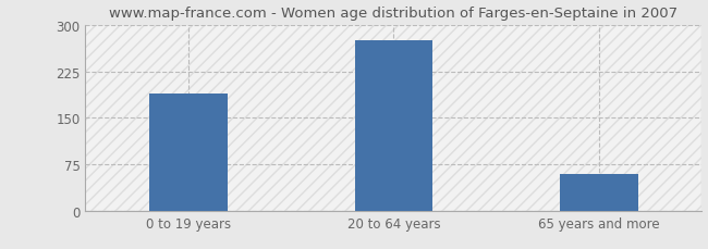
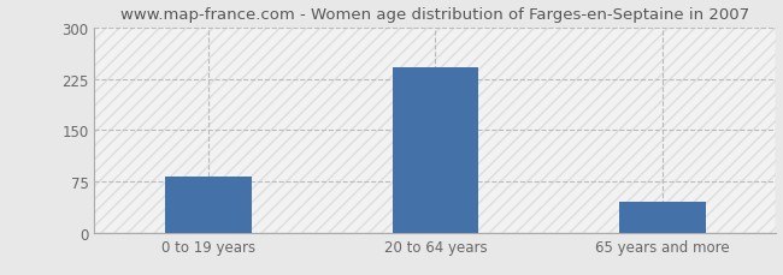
0 to 19 years: 190 -> 83
20 to 64 years: 276 -> 242
65 years and more: 60 -> 46
